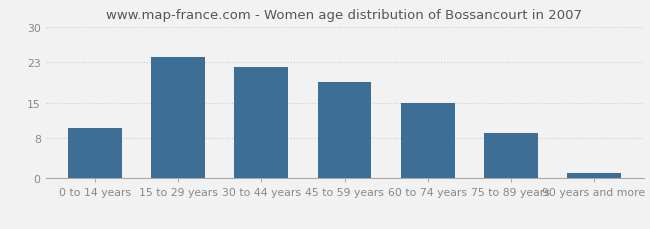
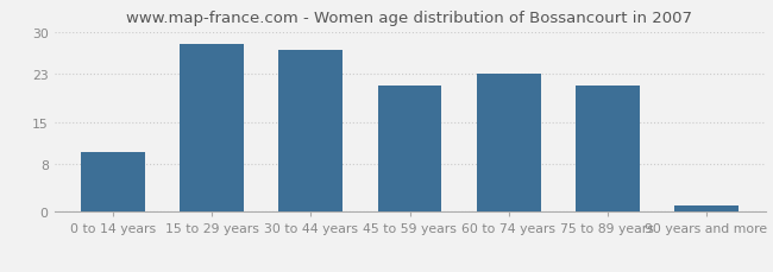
15 to 29 years: 24 -> 28
30 to 44 years: 22 -> 27
45 to 59 years: 19 -> 21
60 to 74 years: 15 -> 23
75 to 89 years: 9 -> 21
